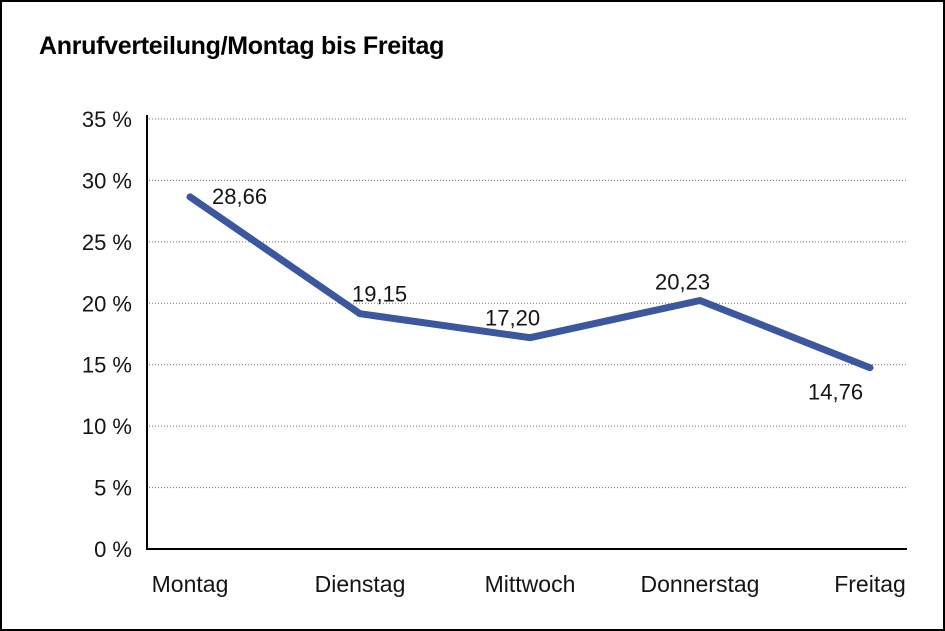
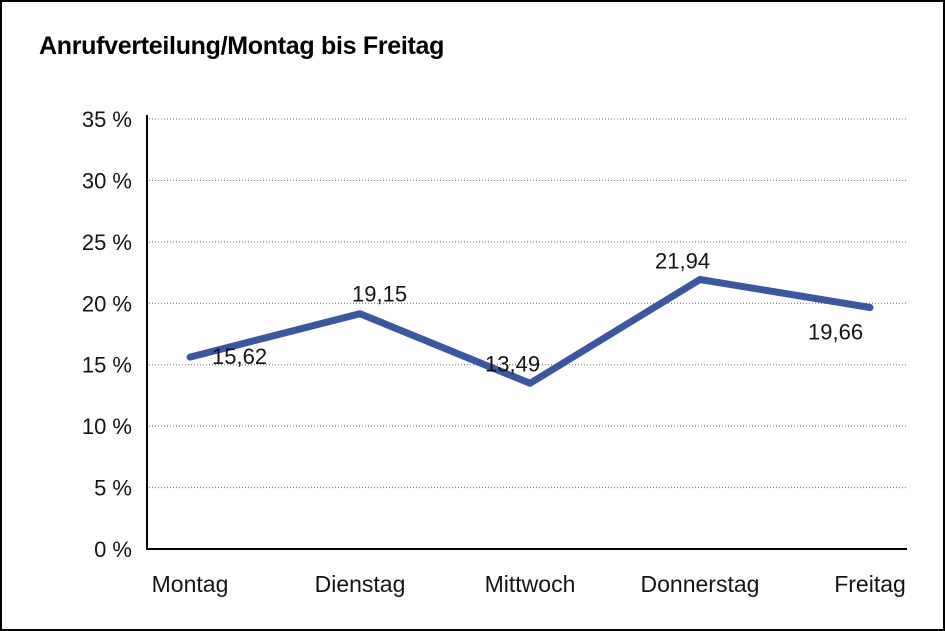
Montag: 28,66 -> 15,62
Mittwoch: 17,20 -> 13,49
Donnerstag: 20,23 -> 21,94
Freitag: 14,76 -> 19,66
